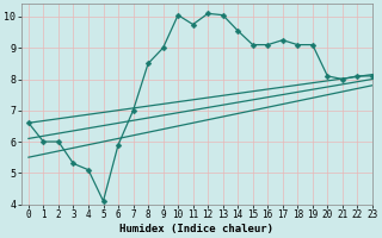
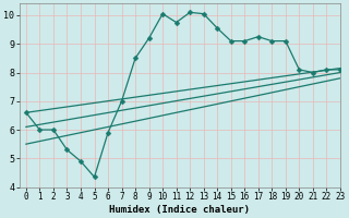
4: 5.10 -> 4.90
5: 4.10 -> 4.35
9: 9.00 -> 9.20
